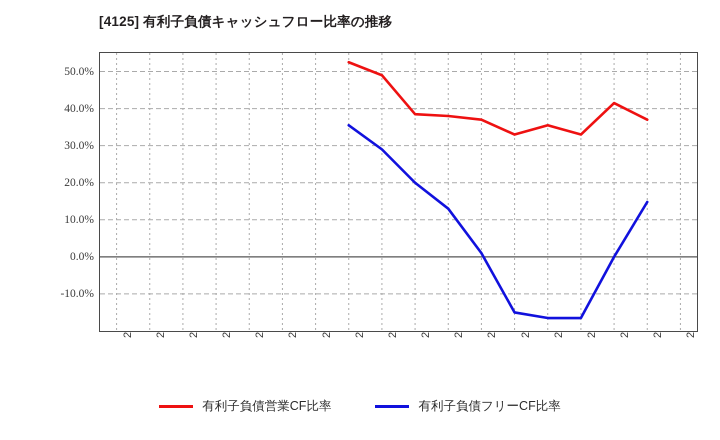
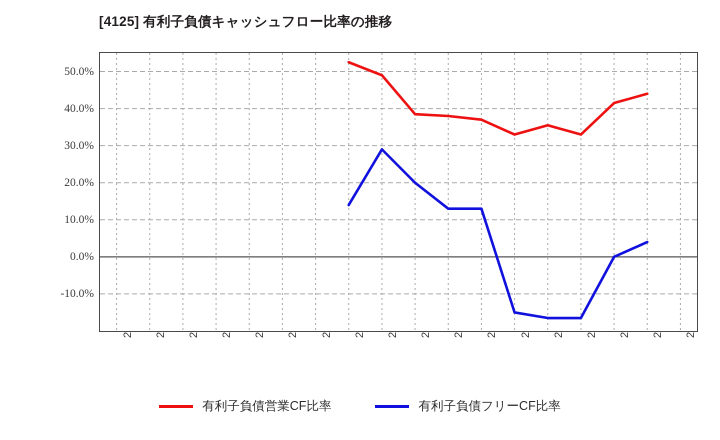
有利子負債フリーCF比率/2023/09: 36% -> 14%
有利子負債フリーCF比率/2024/09: 1% -> 13%
有利子負債営業CF比率/2025/12: 37% -> 44%
有利子負債フリーCF比率/2025/12: 15% -> 4%
